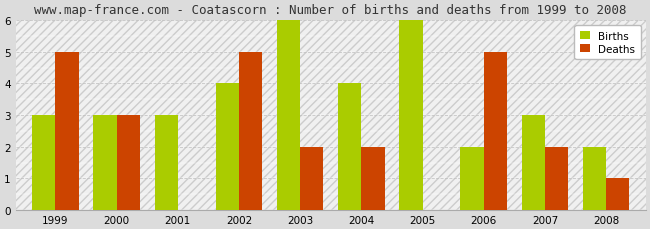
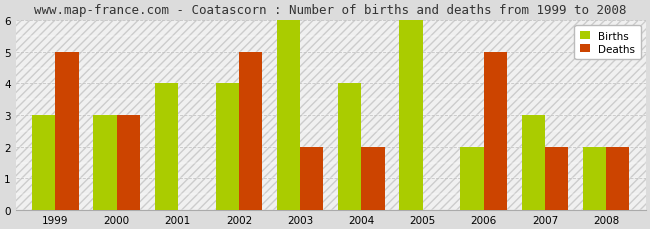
Births/2001: 3 -> 4
Deaths/2008: 1 -> 2
